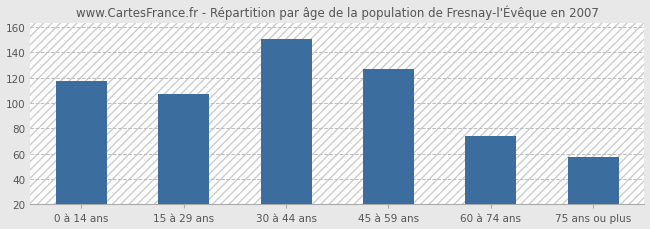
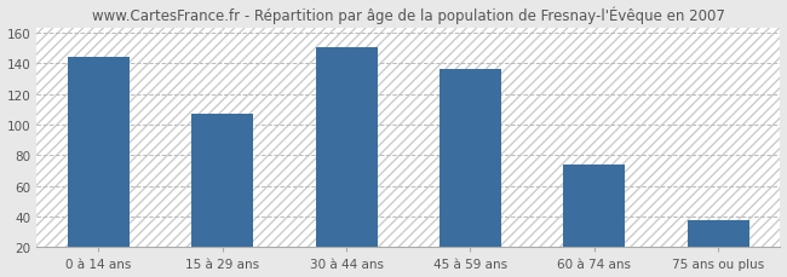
0 à 14 ans: 117 -> 144
45 à 59 ans: 127 -> 136
75 ans ou plus: 57 -> 38
